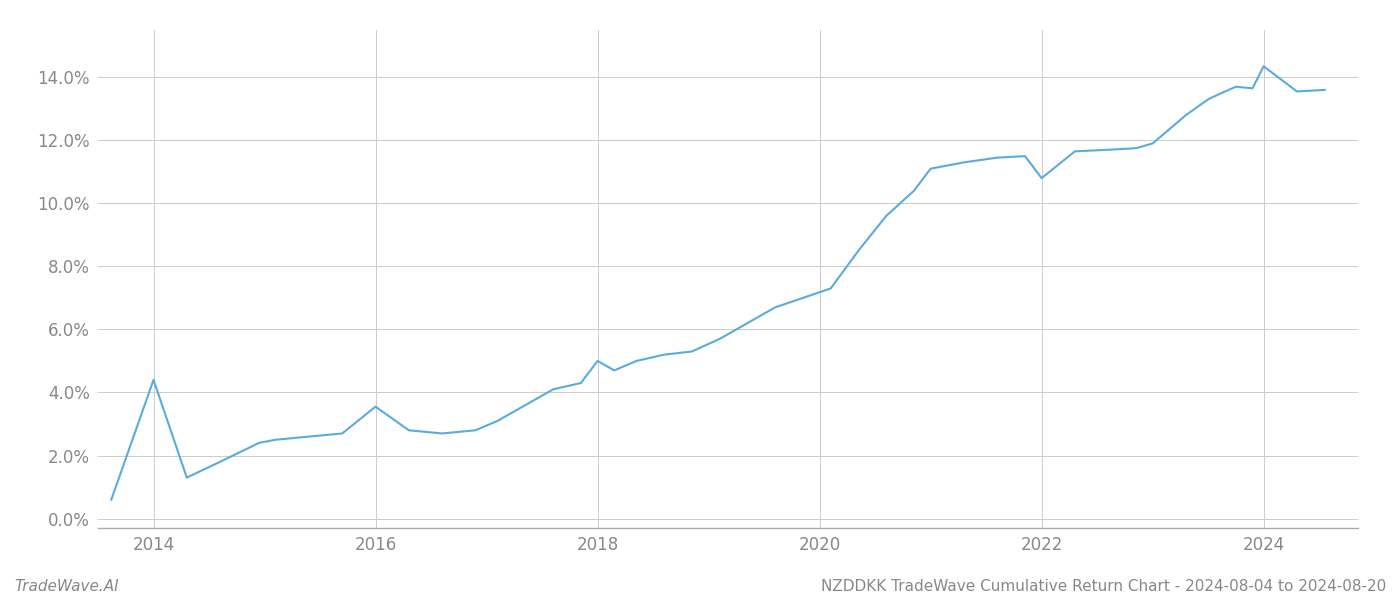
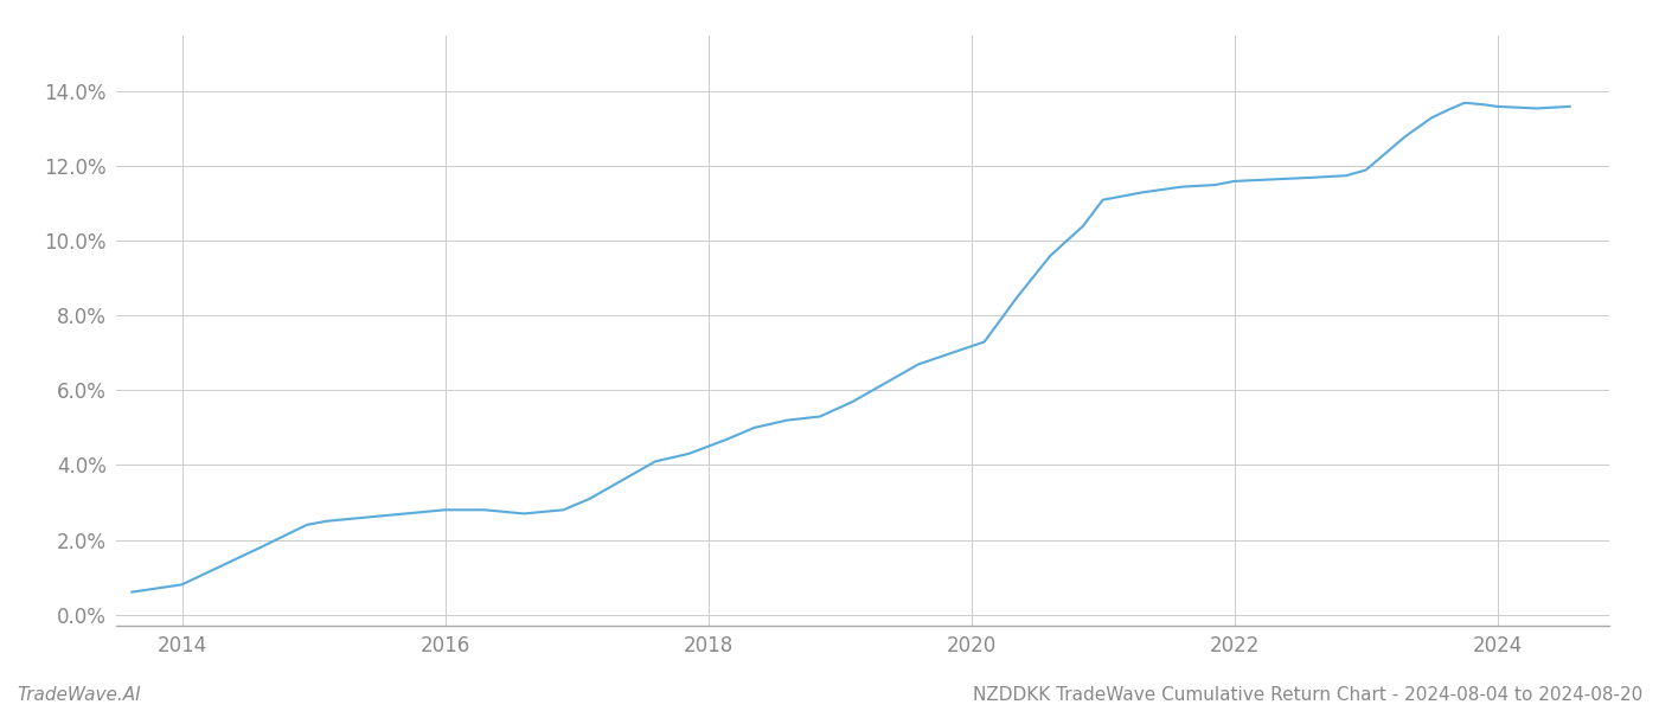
2014: 4.40% -> 0.80%
2016: 3.55% -> 2.80%
2018: 5.00% -> 4.50%
2022: 10.80% -> 11.60%
2024: 14.35% -> 13.60%
